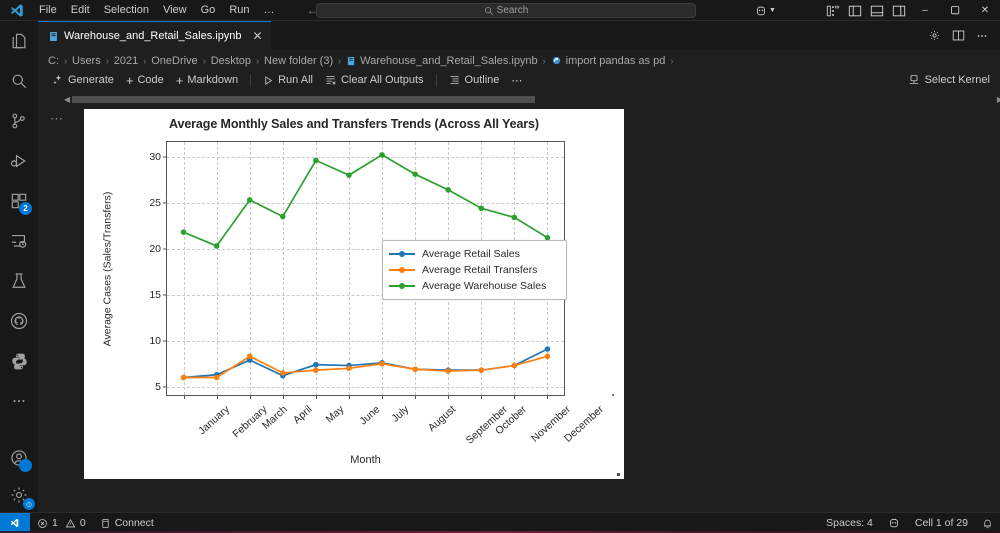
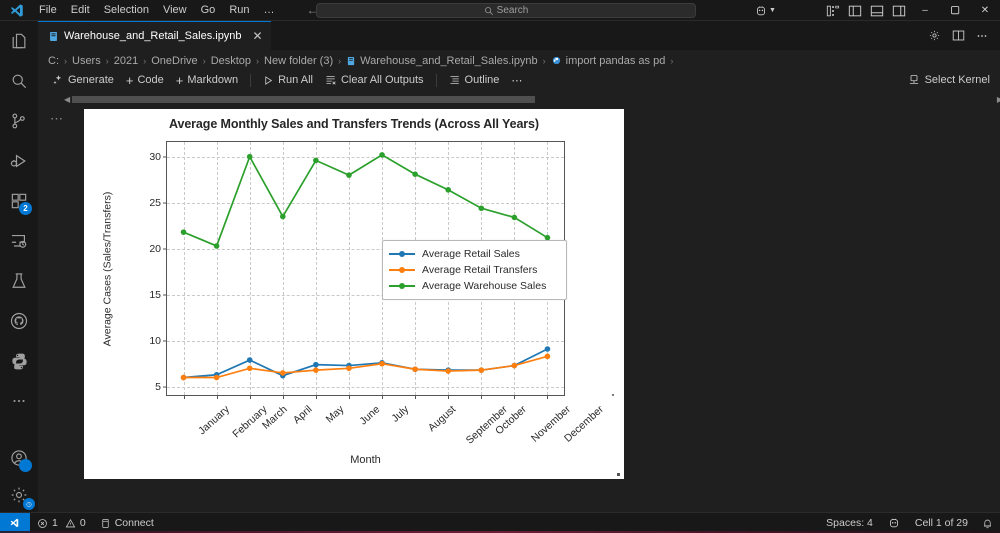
Average Retail Transfers/March: 8 -> 7
Average Warehouse Sales/March: 25 -> 30
